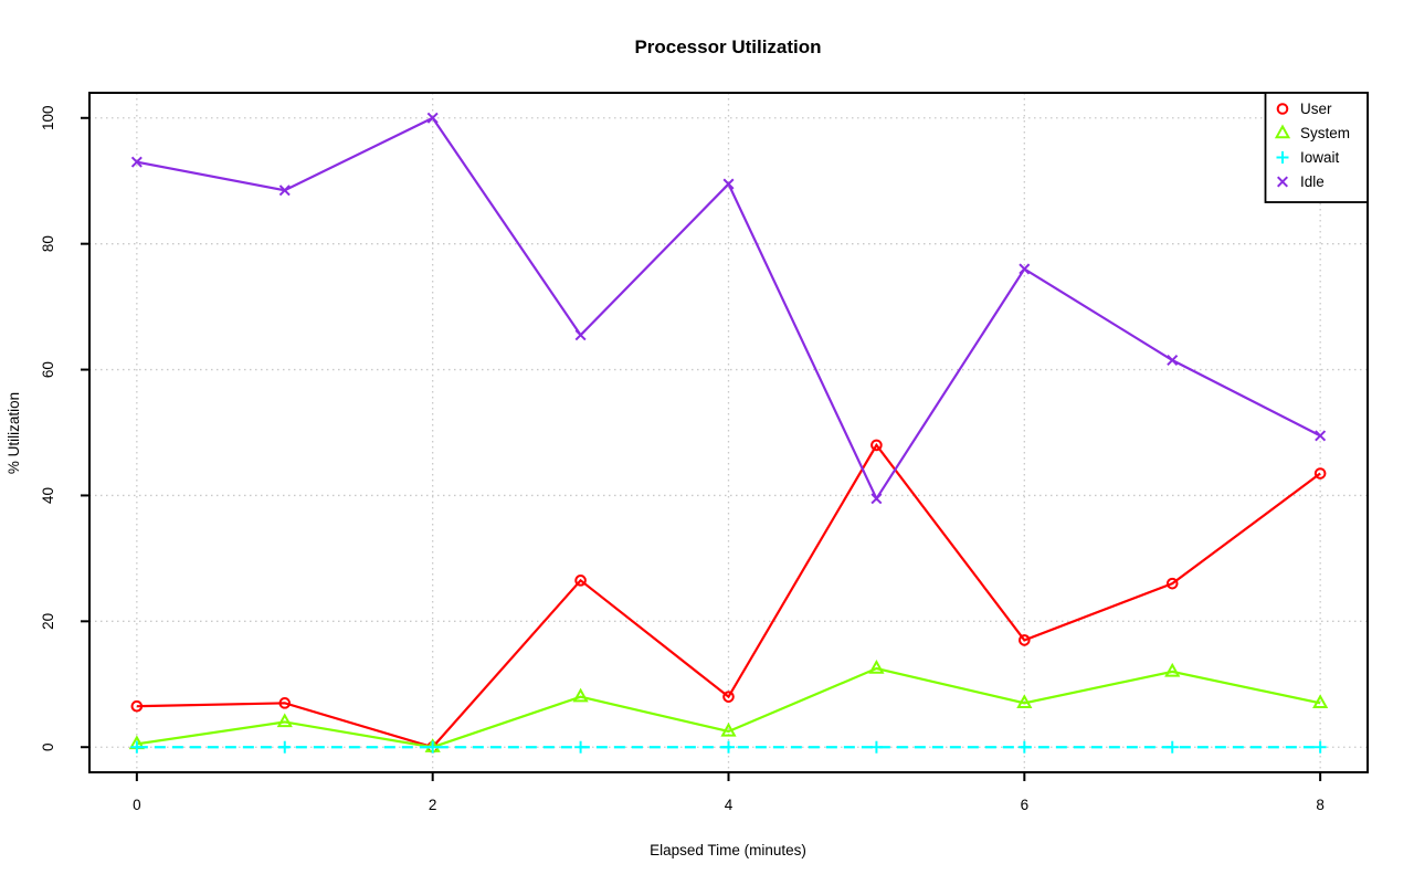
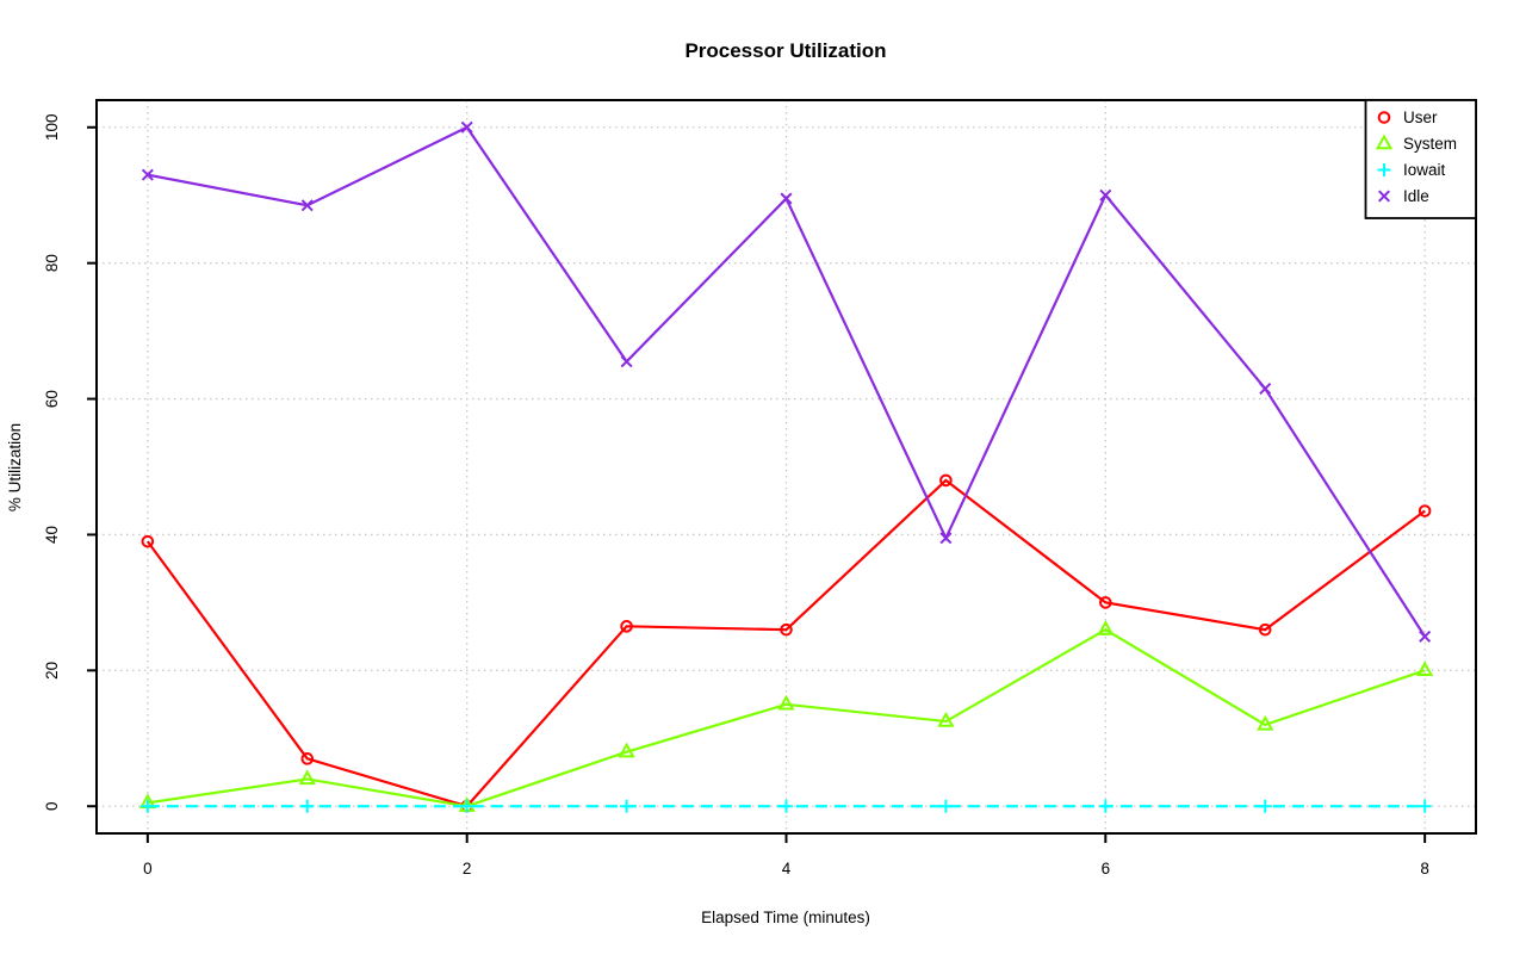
User/0: 6 -> 39
User/4: 8 -> 26
System/4: 2 -> 15
User/6: 17 -> 30
System/6: 7 -> 26
Idle/6: 76 -> 90
System/8: 7 -> 20
Idle/8: 50 -> 25
